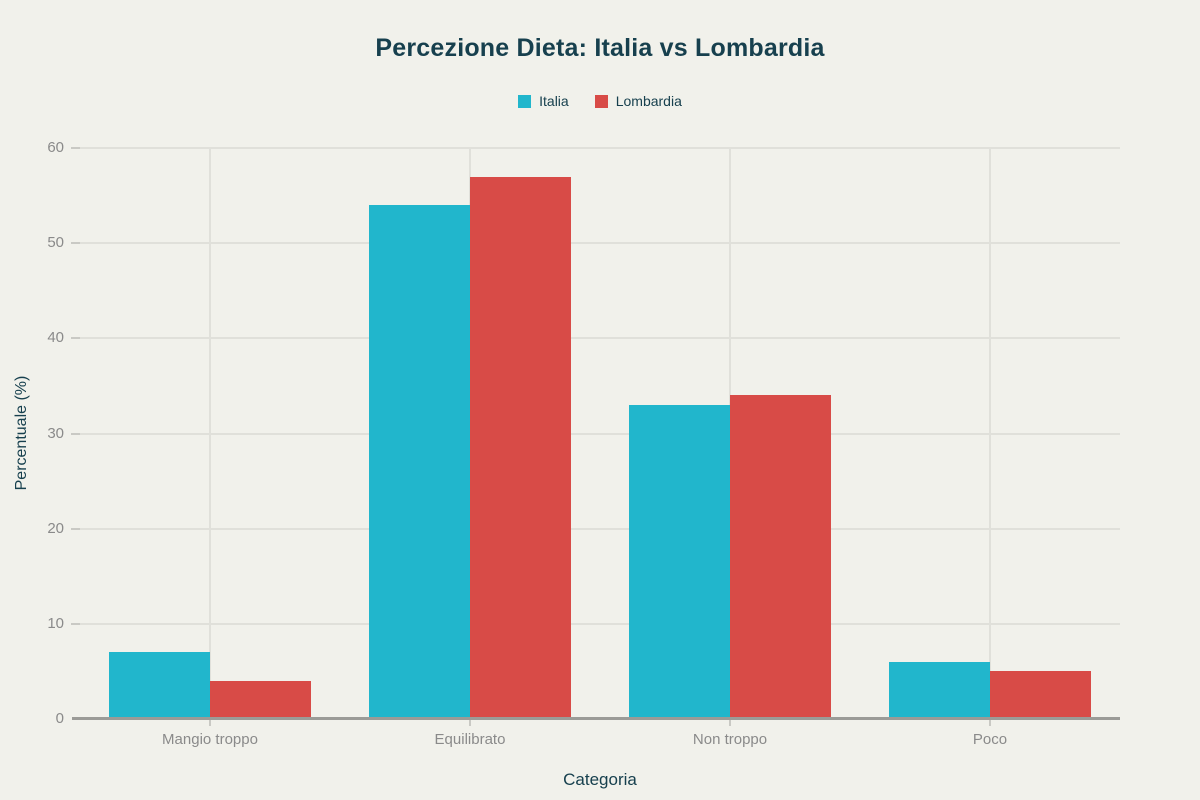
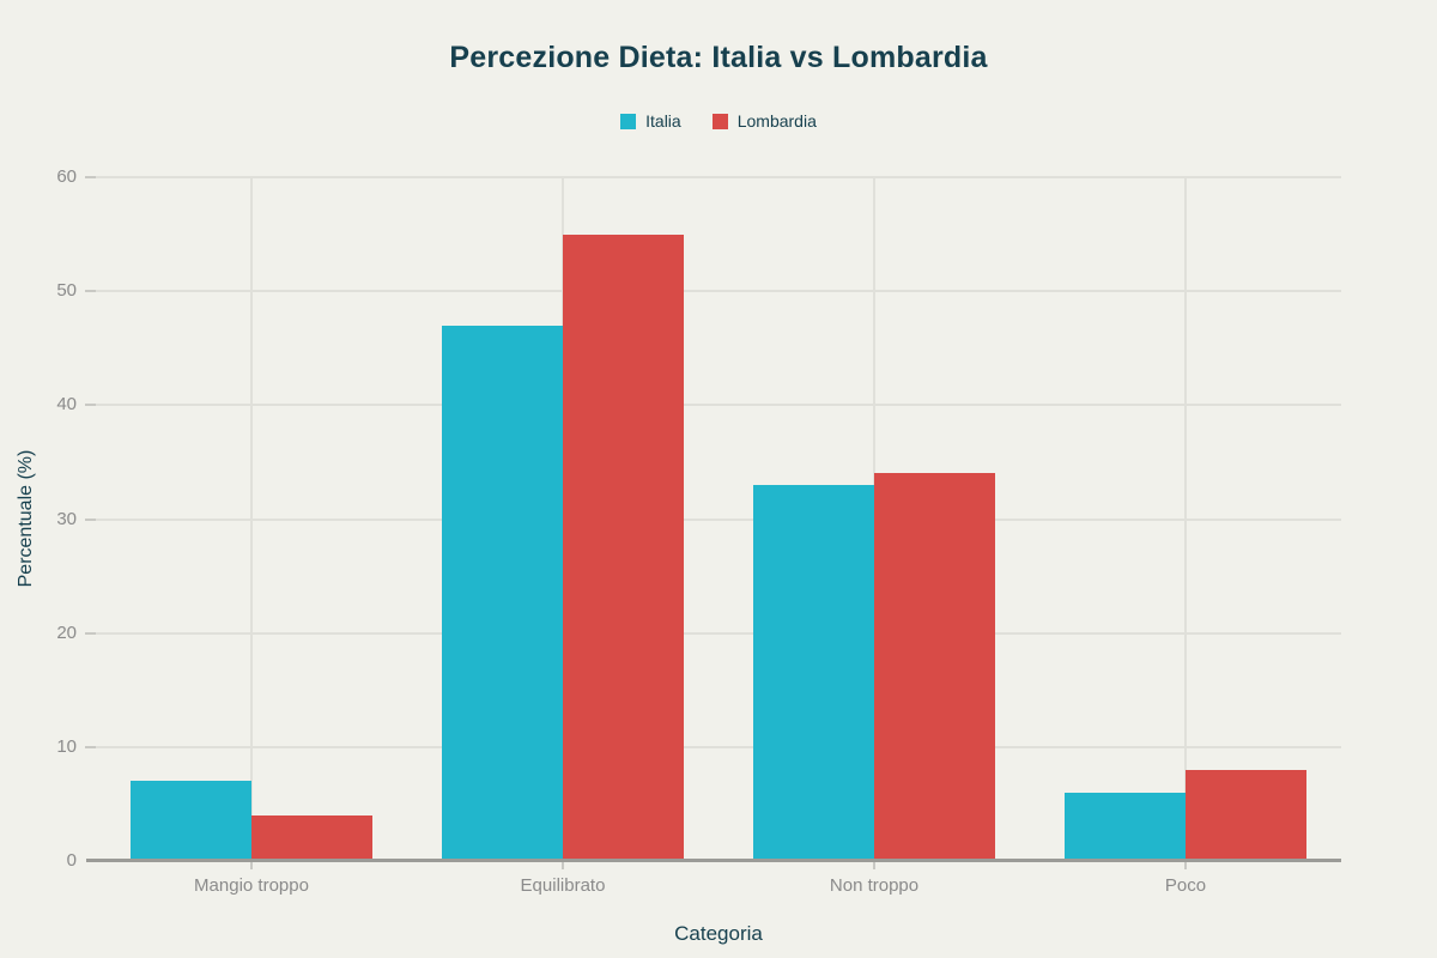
Italia/Equilibrato: 54 -> 47
Lombardia/Equilibrato: 57 -> 55
Lombardia/Poco: 5 -> 8
